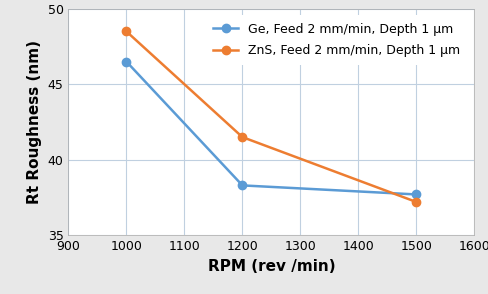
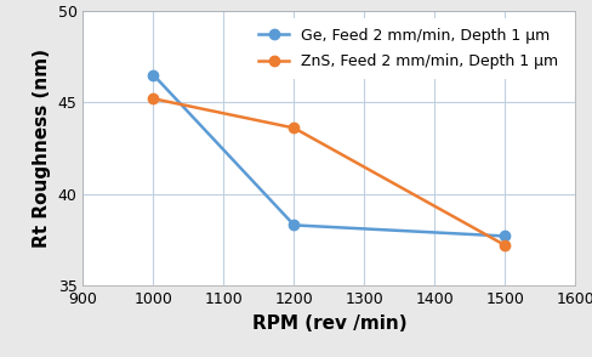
ZnS, Feed 2 mm/min, Depth 1 μm/1000: 48.5 -> 45.2
ZnS, Feed 2 mm/min, Depth 1 μm/1200: 41.5 -> 43.6
